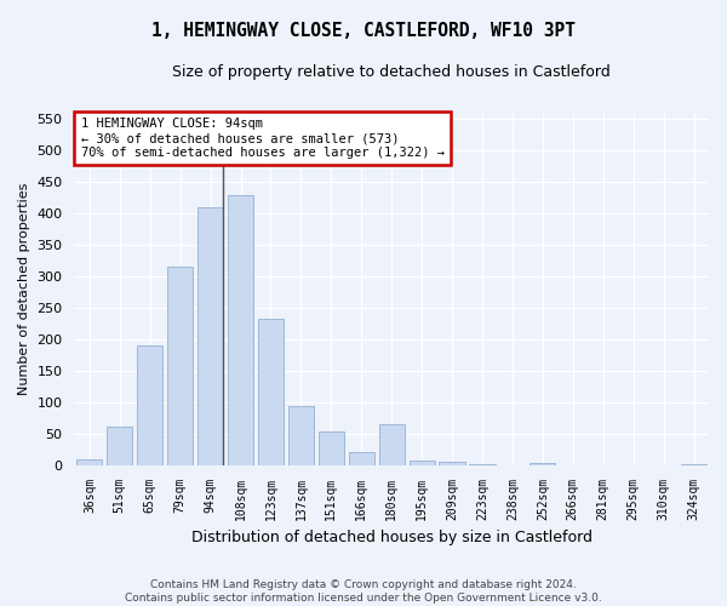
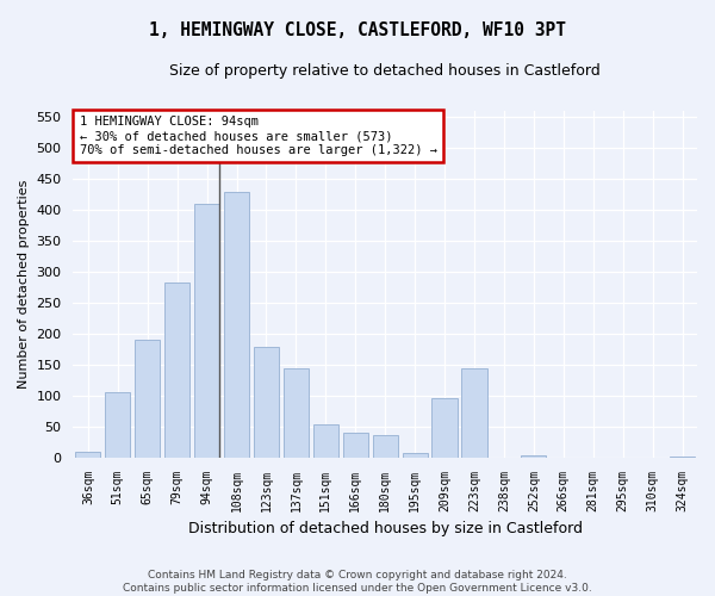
51sqm: 62 -> 106
79sqm: 315 -> 282
123sqm: 232 -> 178
137sqm: 93 -> 144
166sqm: 20 -> 40
180sqm: 65 -> 36
209sqm: 5 -> 96
223sqm: 2 -> 144
